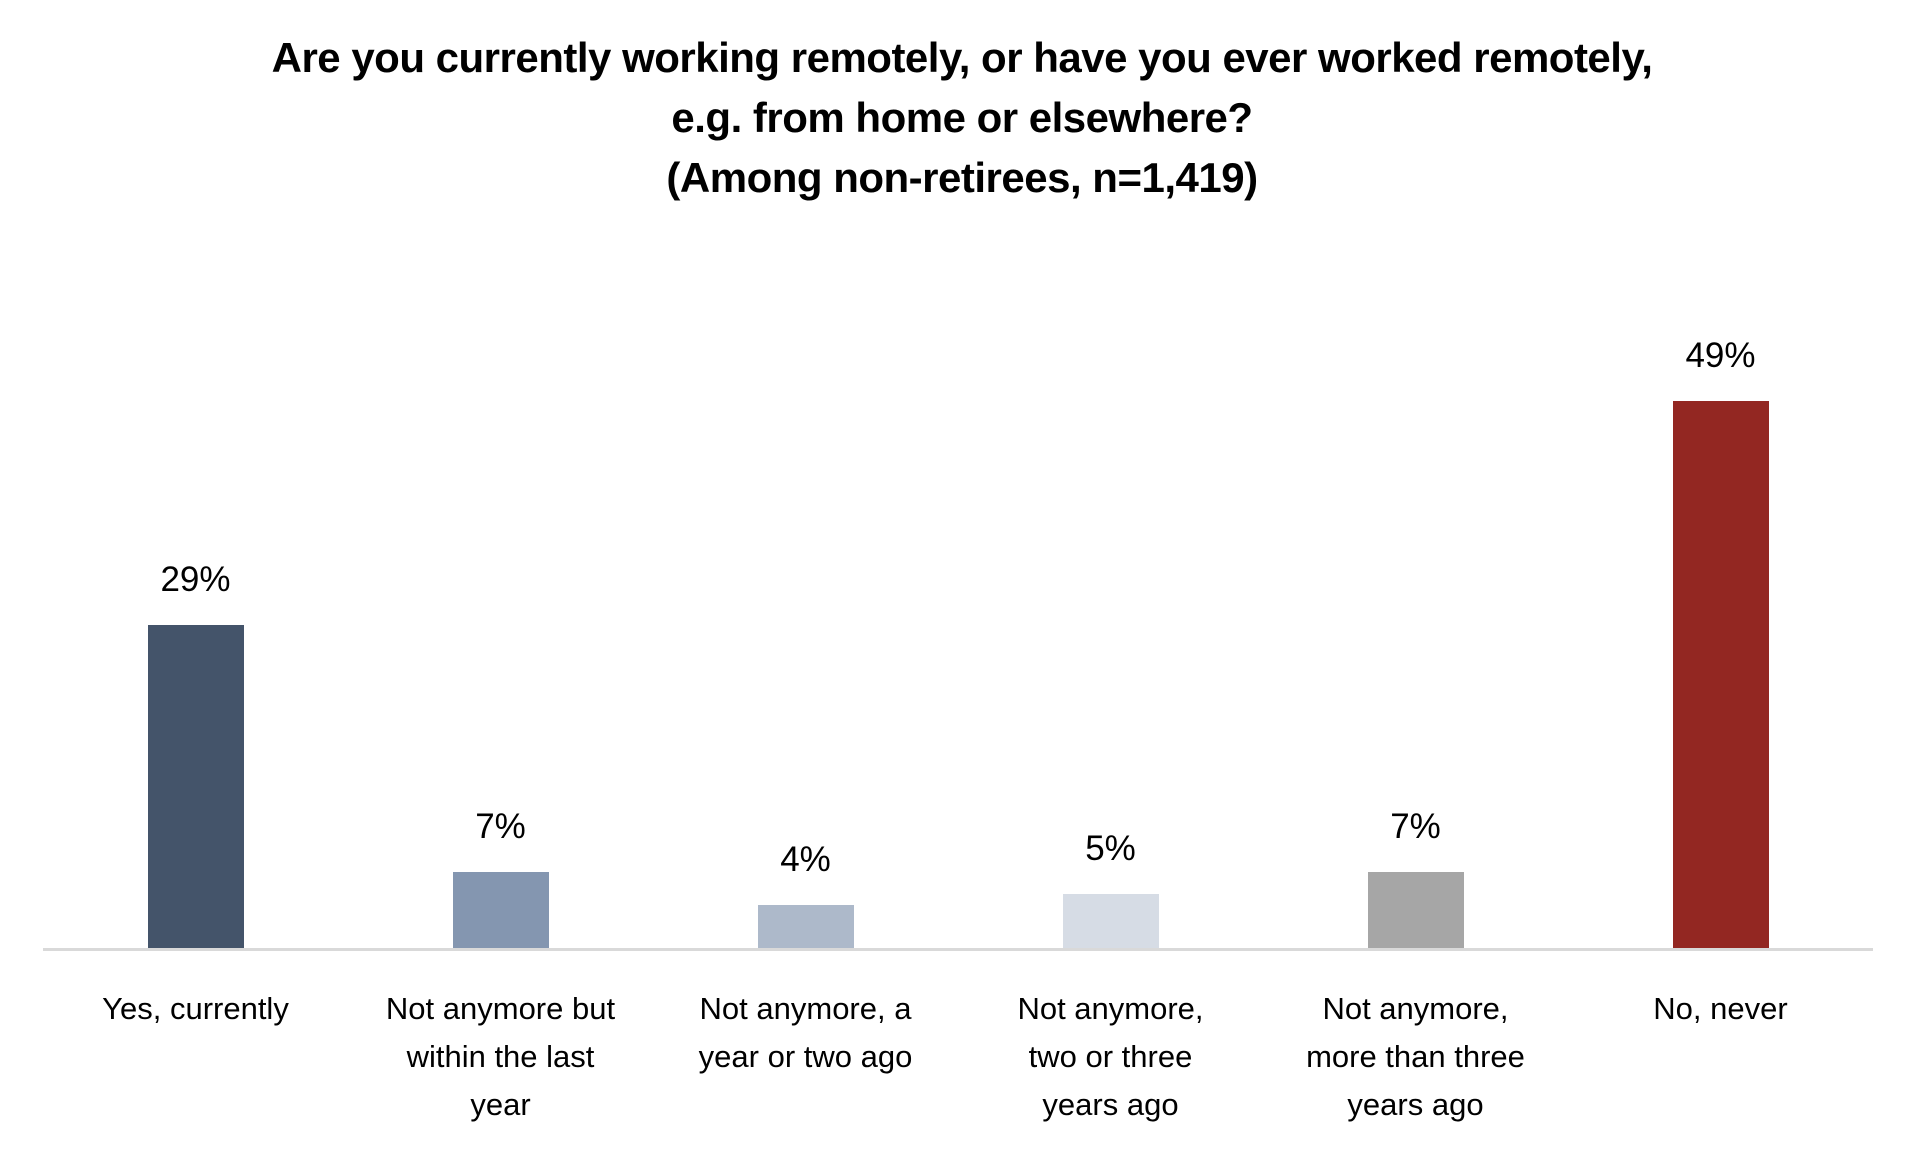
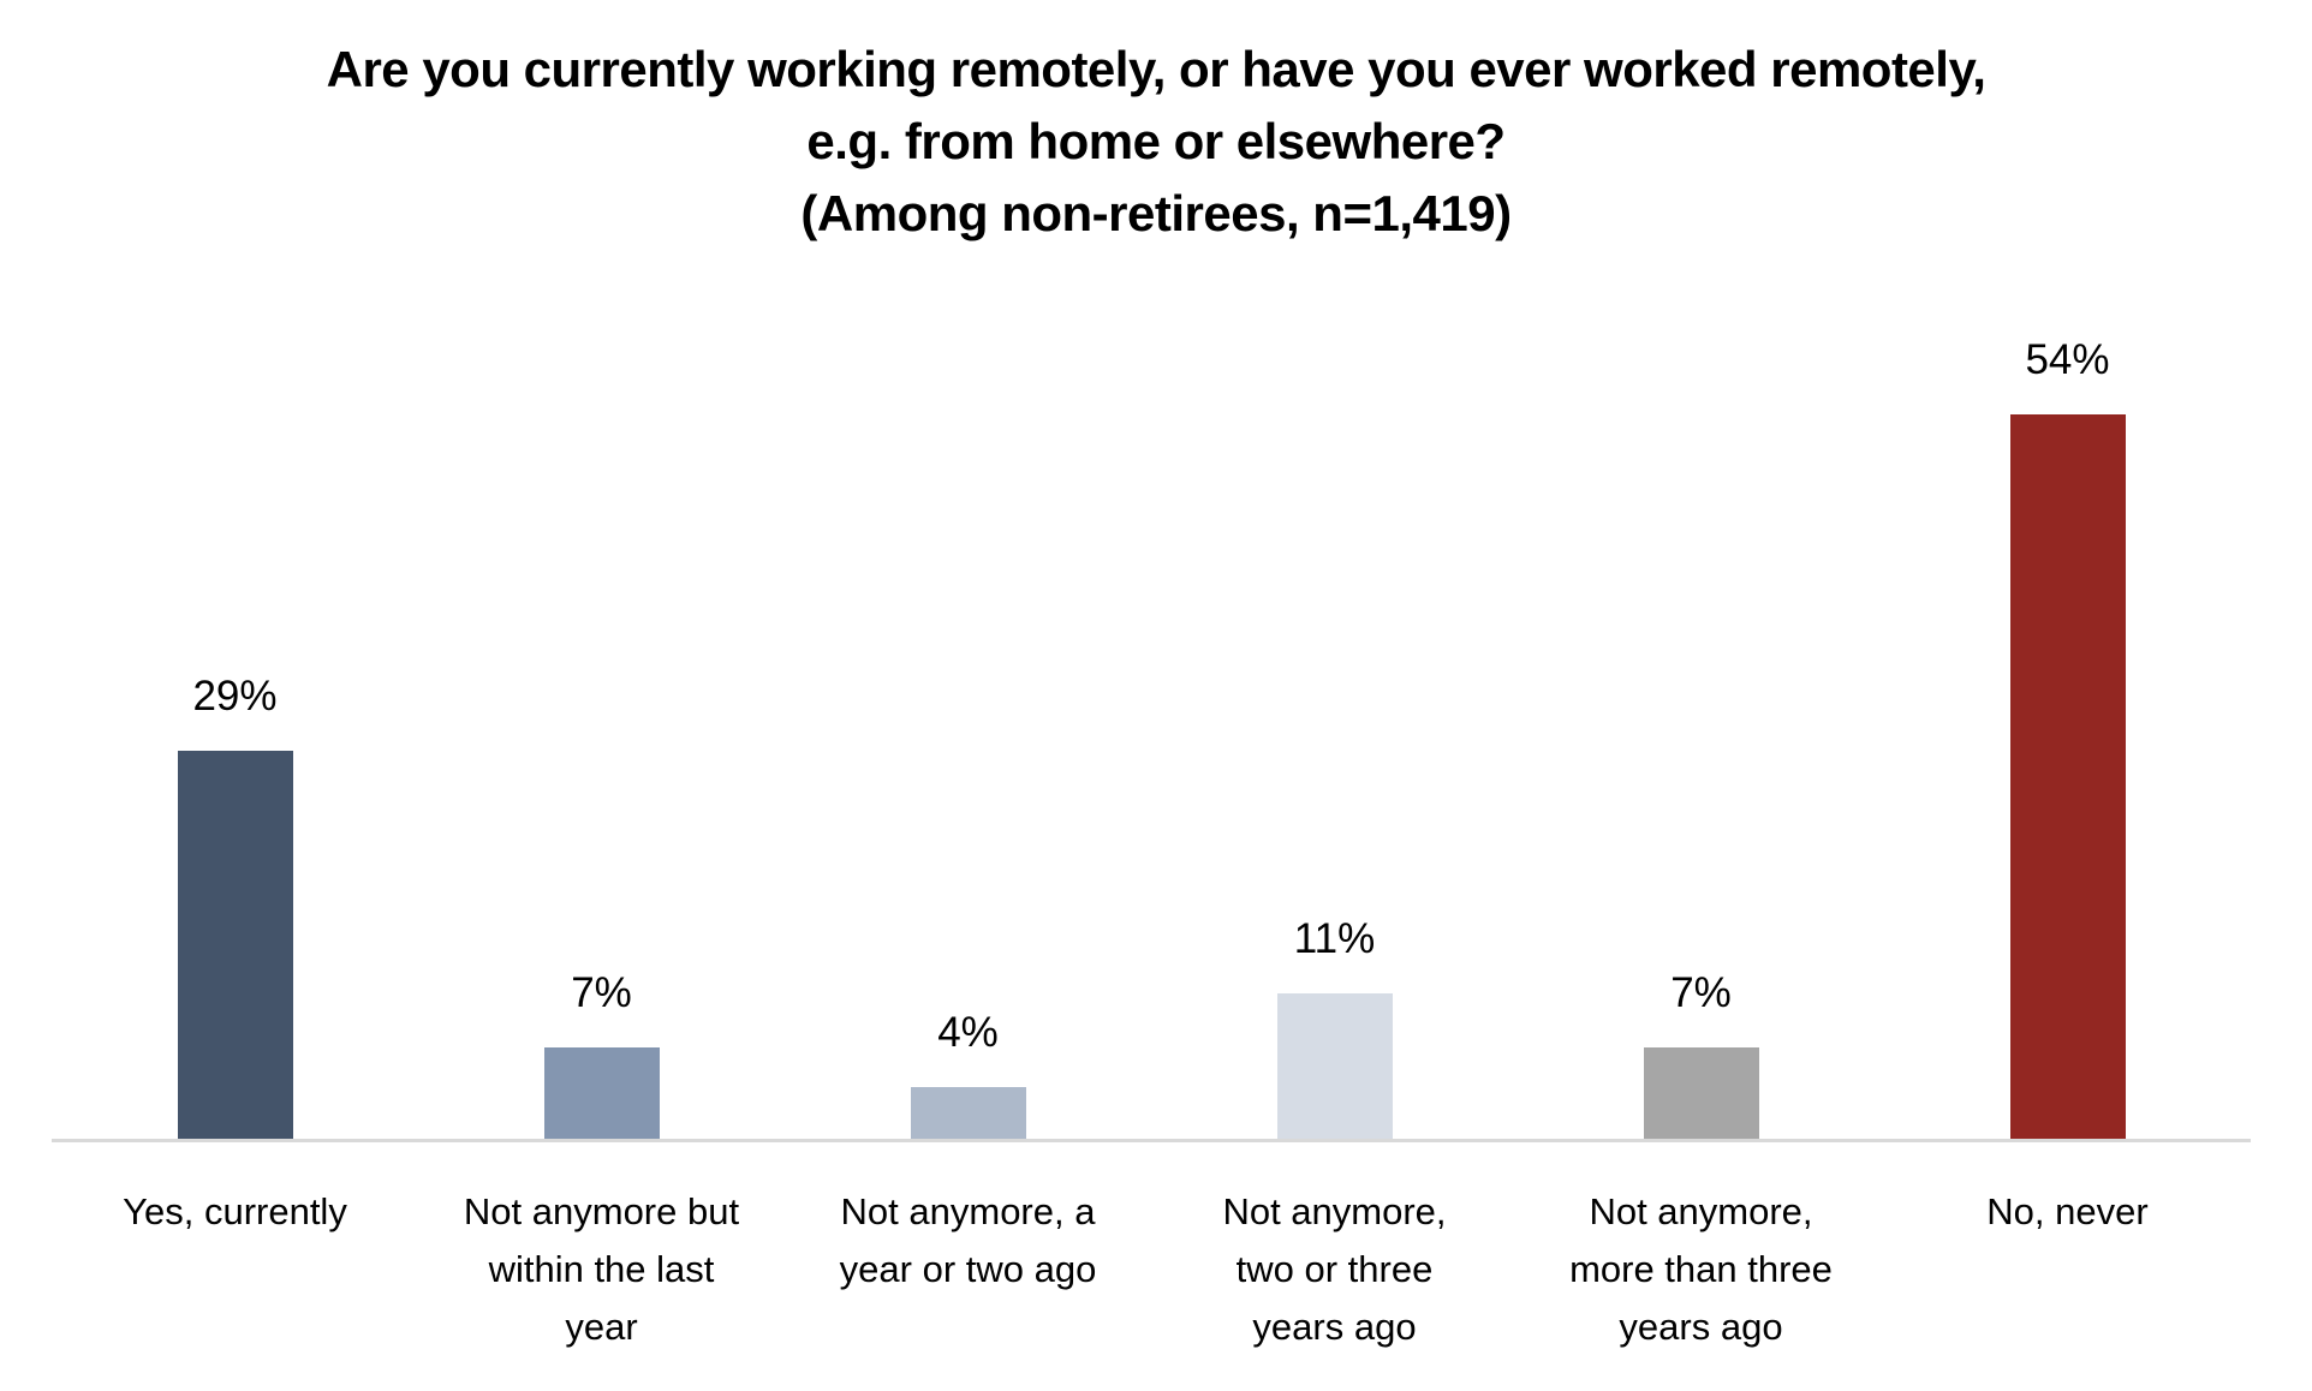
Not anymore, two or three years ago: 5% -> 11%
No, never: 49% -> 54%
